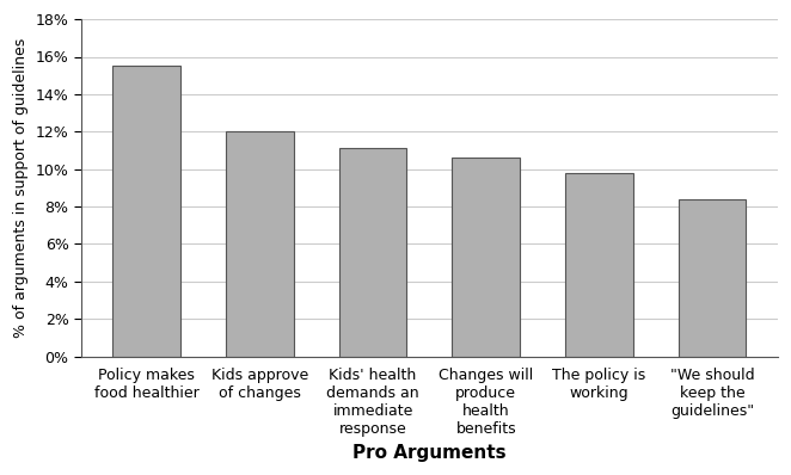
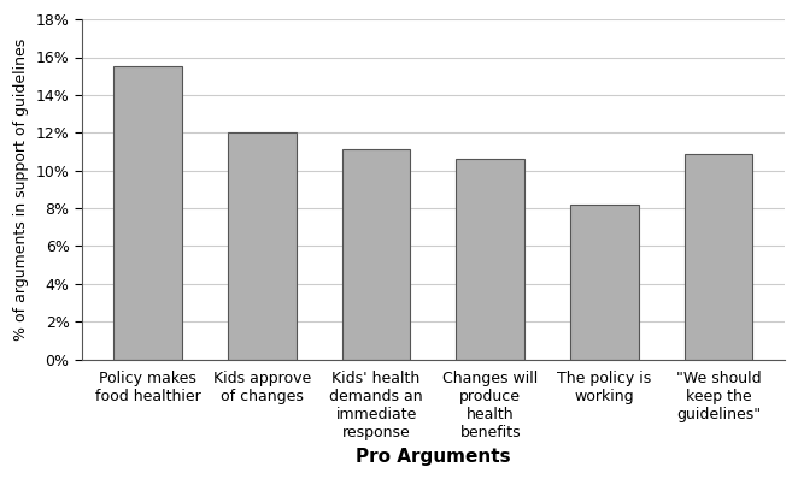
The policy is working: 9.8% -> 8.2%
"We should keep the guidelines": 8.4% -> 10.9%
